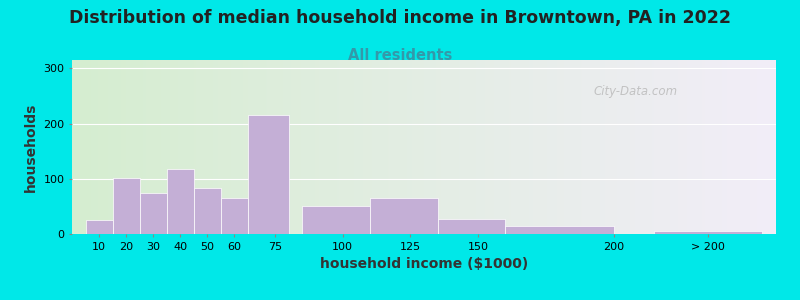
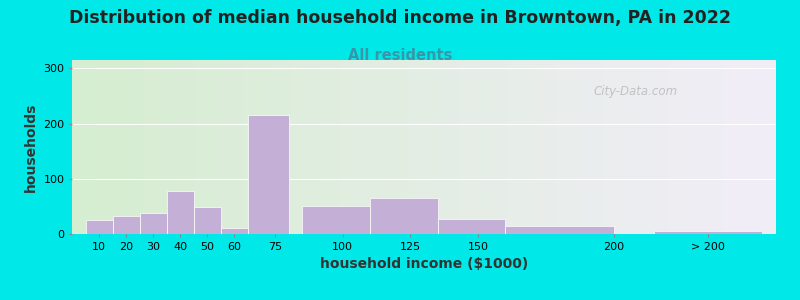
20: 102 -> 32
30: 74 -> 38
40: 118 -> 78
50: 84 -> 48
60: 66 -> 10
